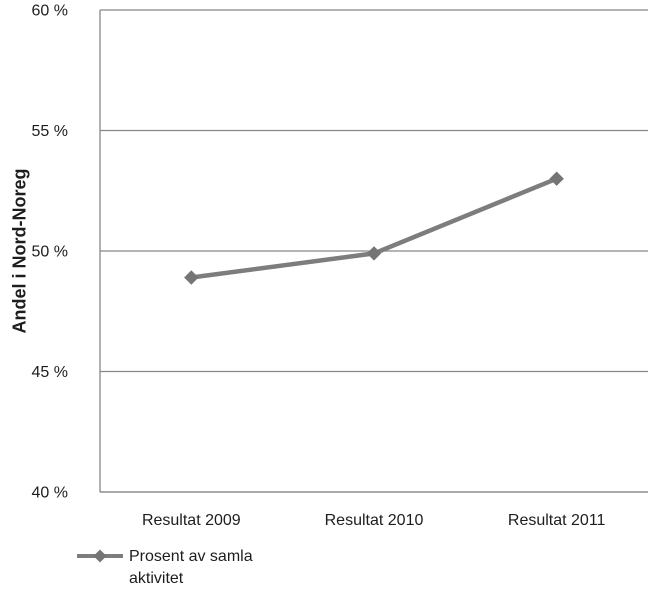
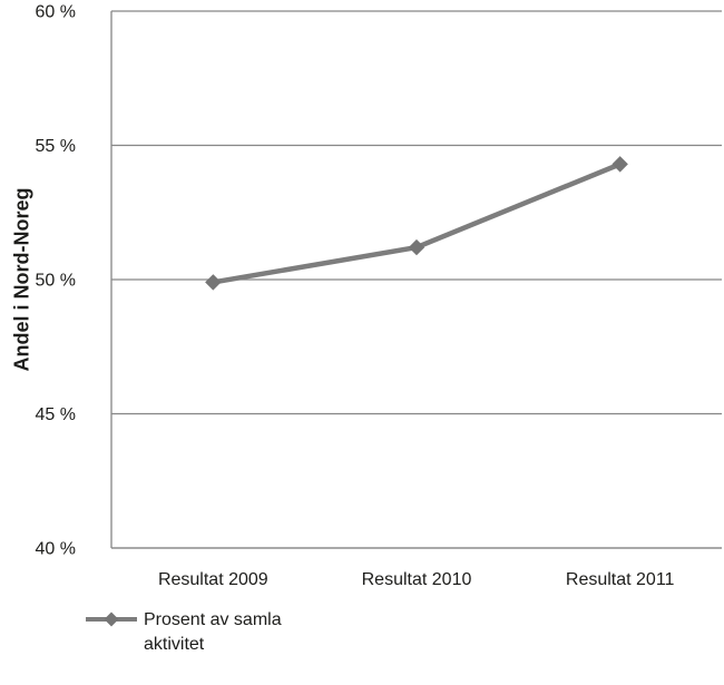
Resultat 2009: 48.9% -> 49.9%
Resultat 2010: 49.9% -> 51.2%
Resultat 2011: 53.0% -> 54.3%
